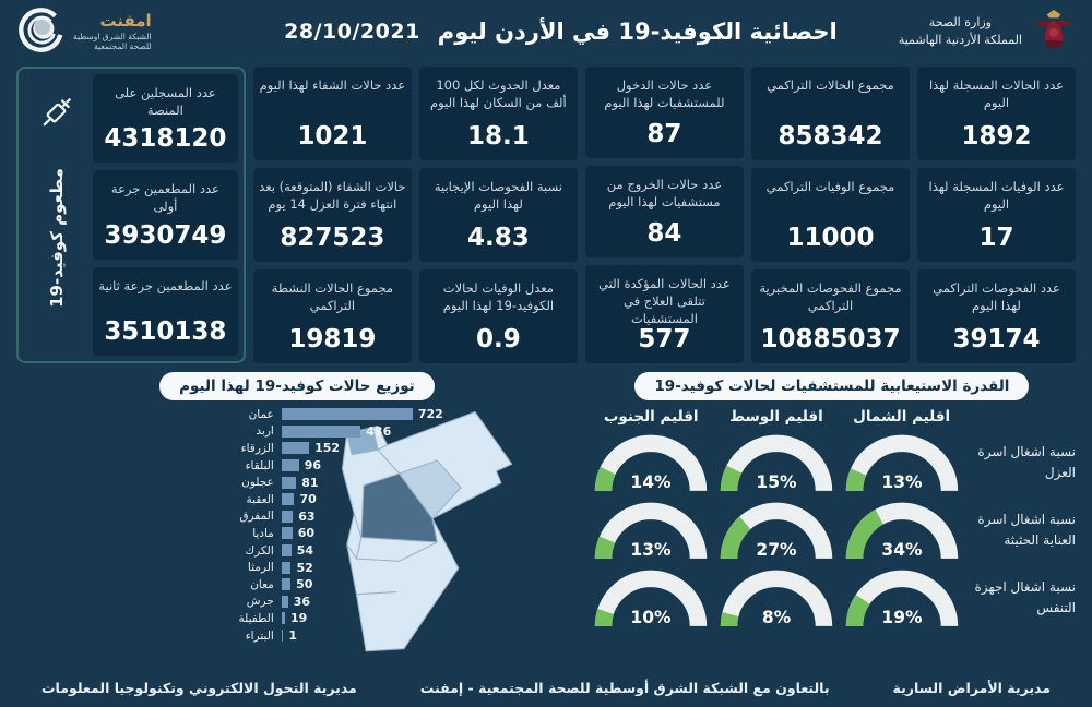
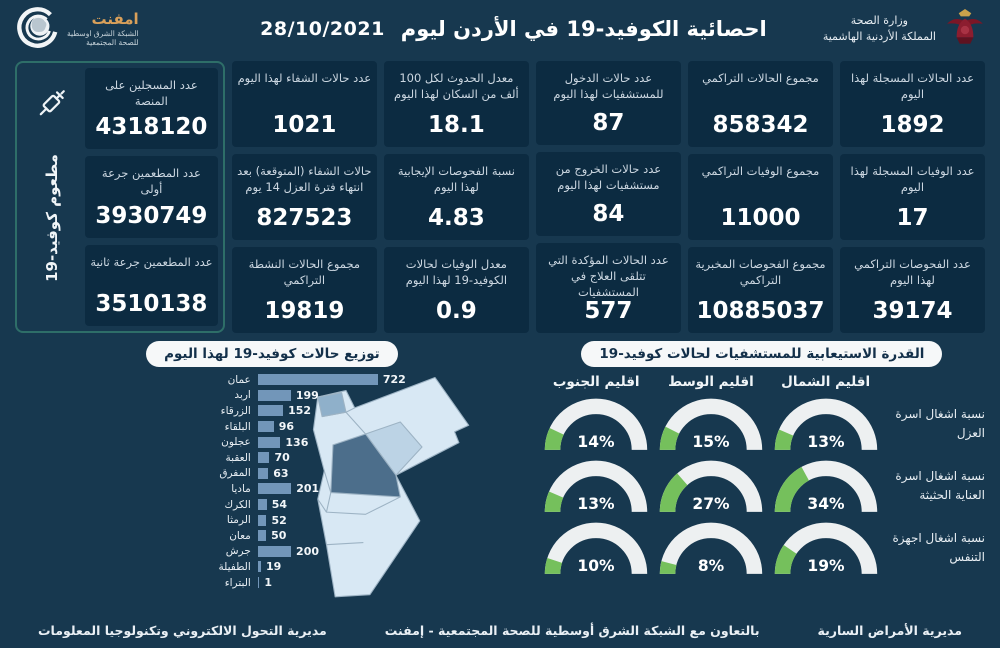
توزيع حالات كوفيد-19 لهذا اليوم/اربد: 436 -> 199
توزيع حالات كوفيد-19 لهذا اليوم/عجلون: 81 -> 136
توزيع حالات كوفيد-19 لهذا اليوم/ماديا: 60 -> 201
توزيع حالات كوفيد-19 لهذا اليوم/جرش: 36 -> 200
